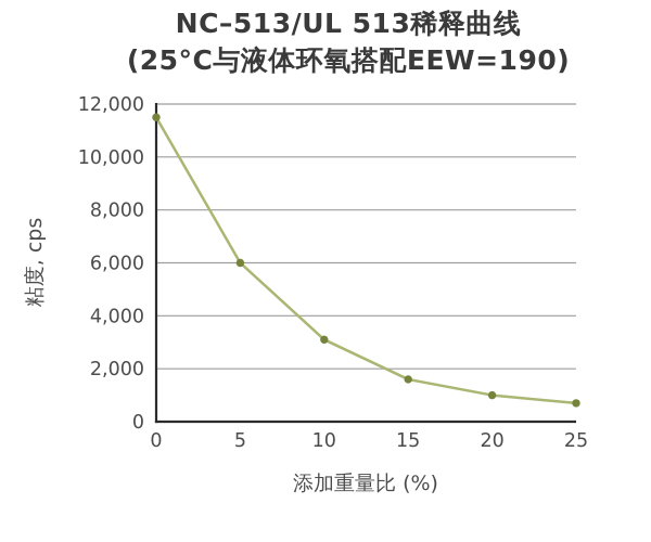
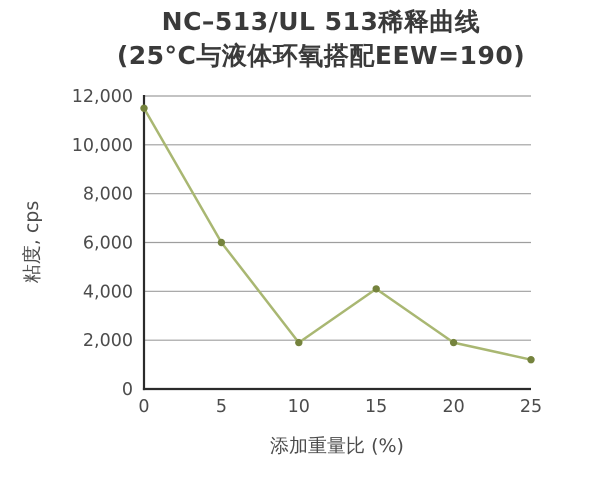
10: 3100 -> 1900
15: 1600 -> 4100
20: 1000 -> 1900
25: 700 -> 1200
